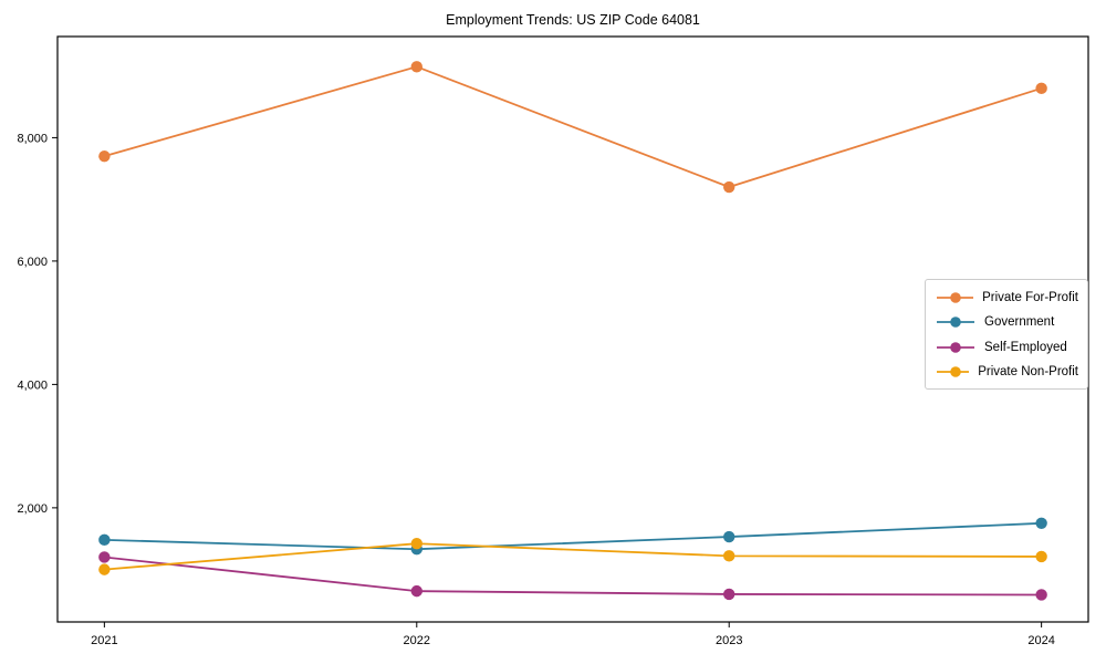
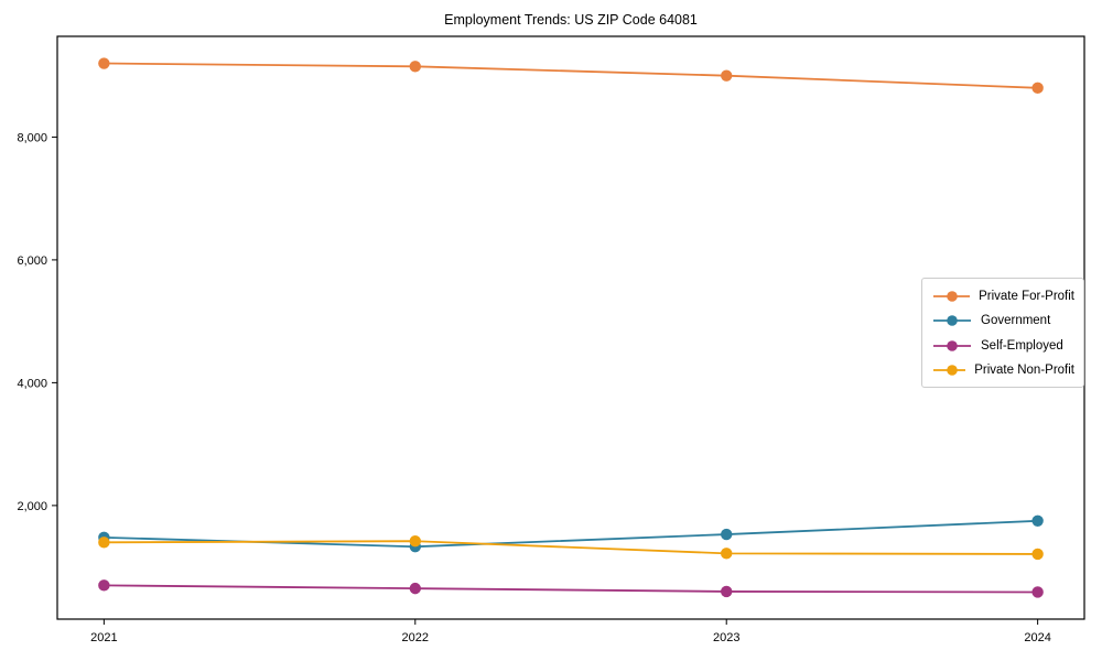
Private For-Profit/2021: 7700 -> 9200
Self-Employed/2021: 1200 -> 700
Private Non-Profit/2021: 1000 -> 1400
Private For-Profit/2023: 7200 -> 9000
